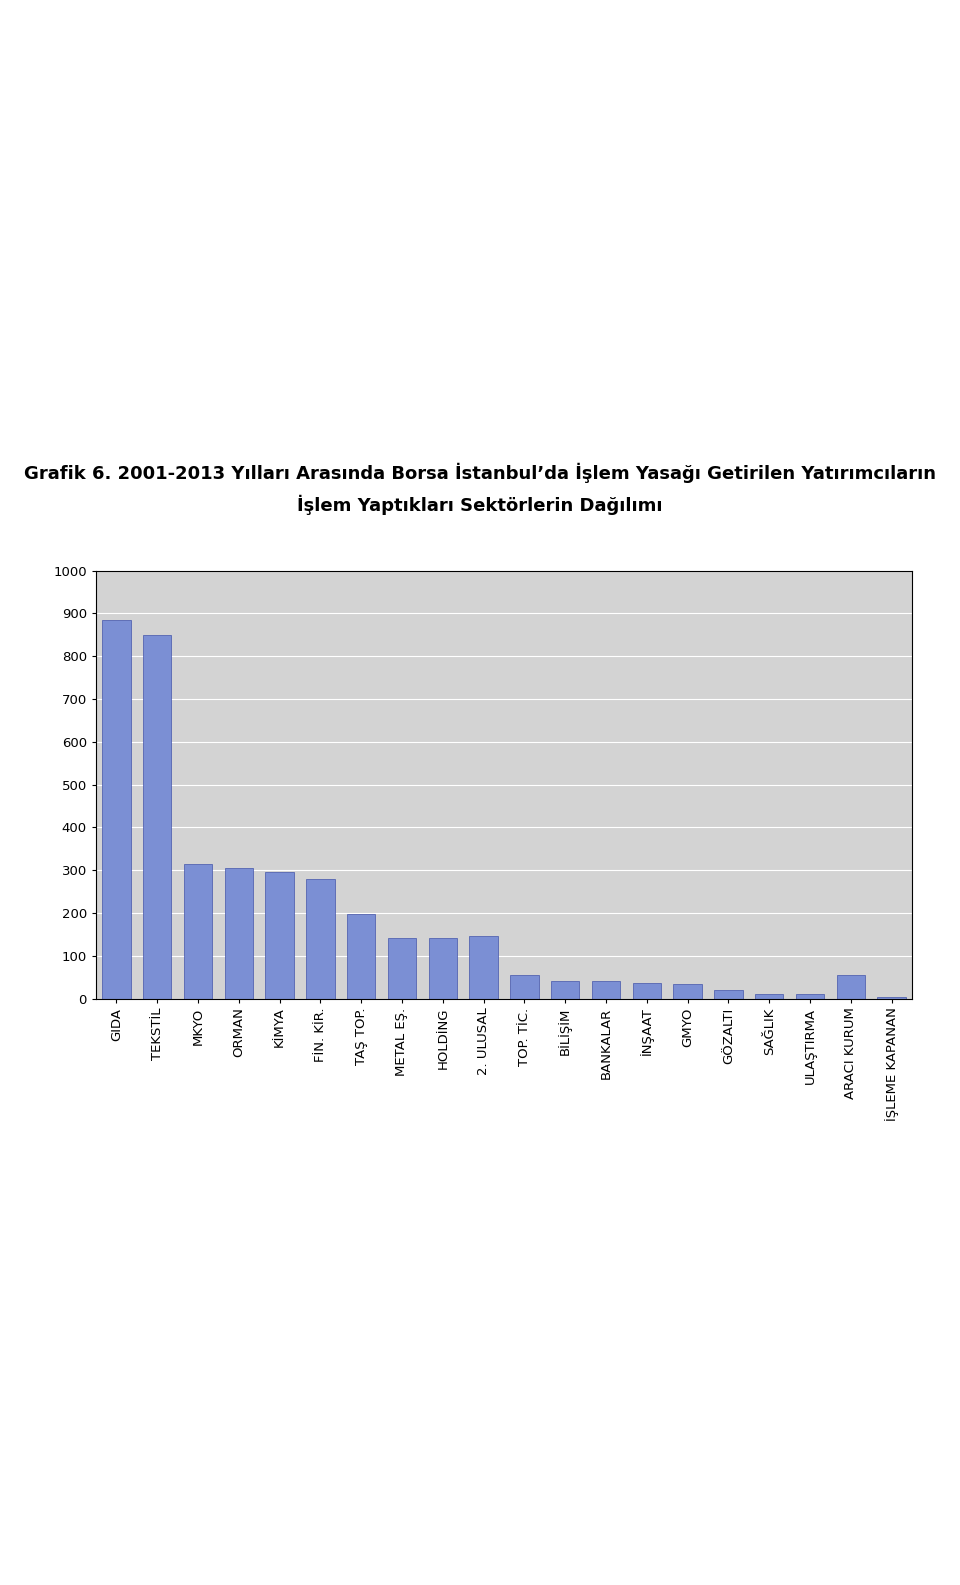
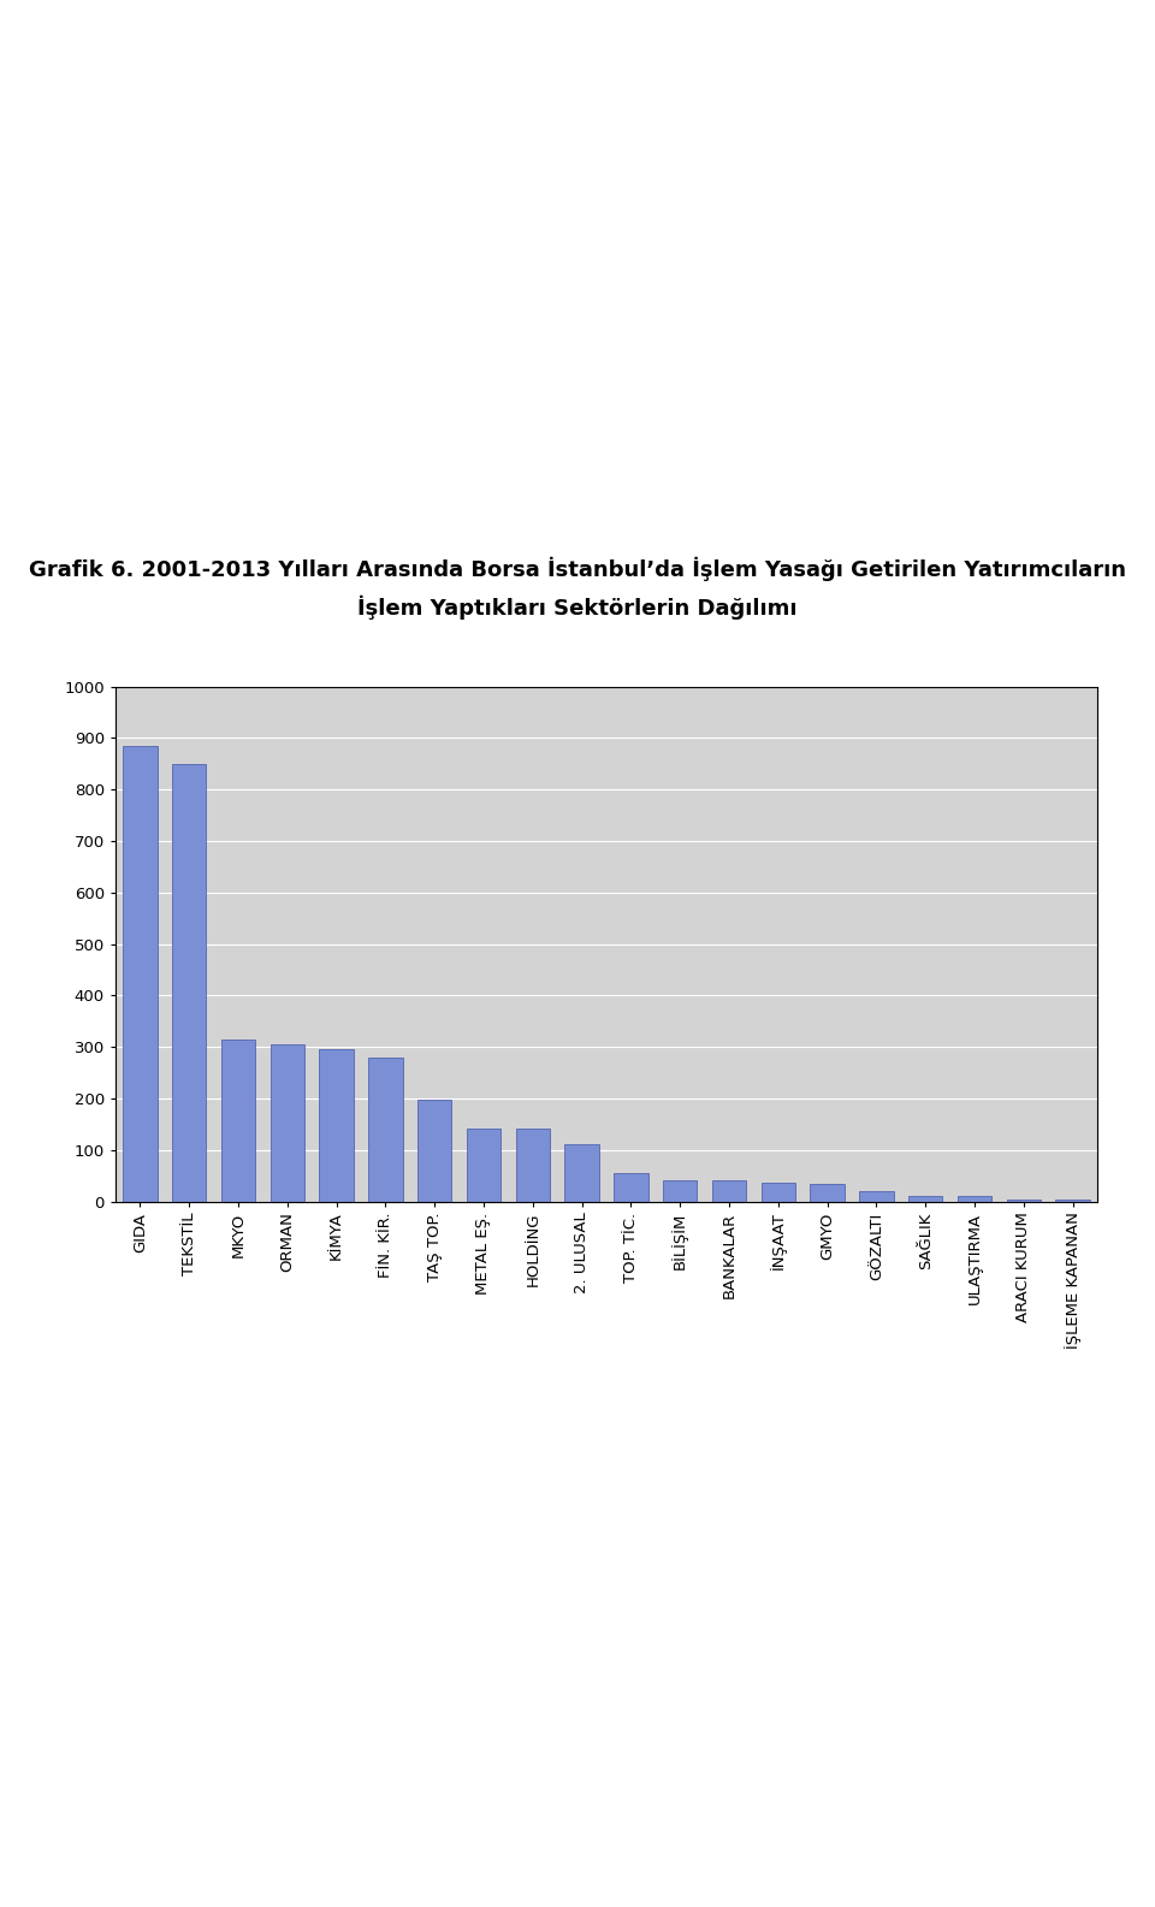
2. ULUSAL: 145 -> 110
ARACI KURUM: 55 -> 4
